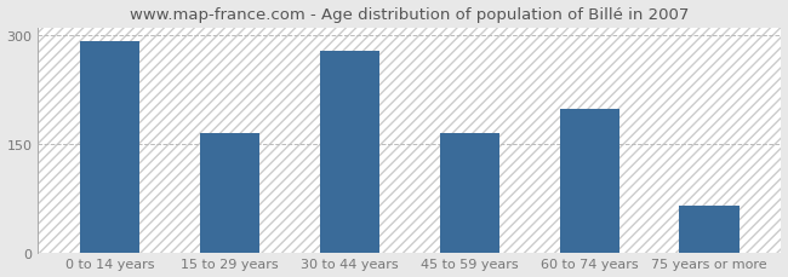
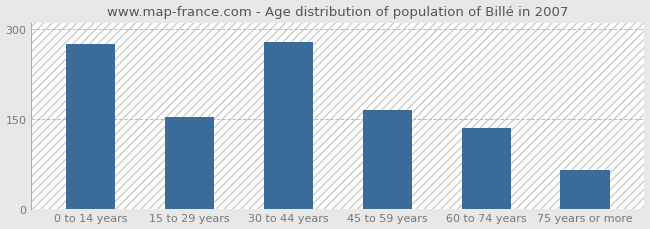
0 to 14 years: 292 -> 274
15 to 29 years: 164 -> 153
60 to 74 years: 198 -> 135
